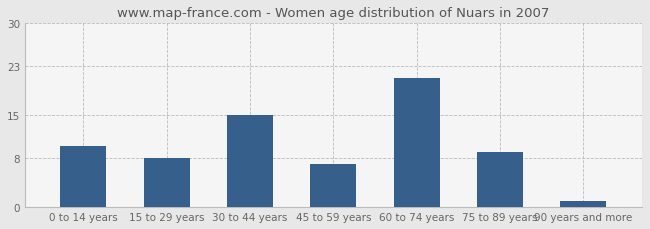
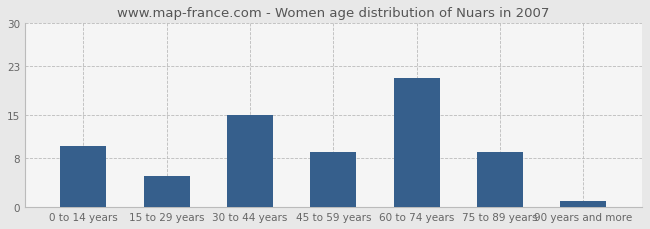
15 to 29 years: 8 -> 5
45 to 59 years: 7 -> 9
